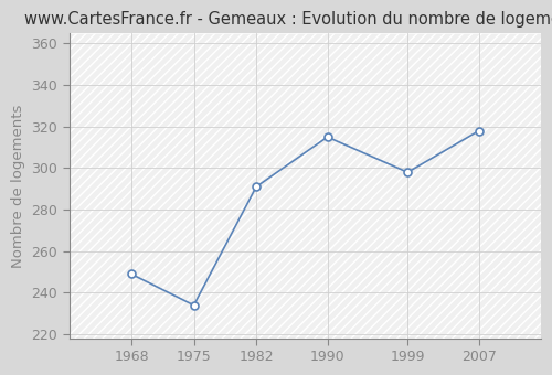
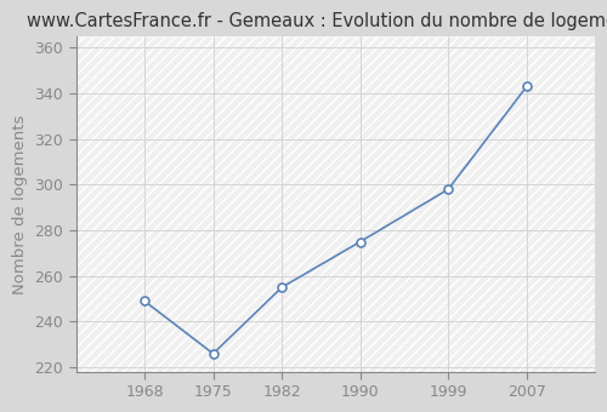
1975: 234 -> 226
1982: 291 -> 255
1990: 315 -> 275
2007: 318 -> 343
